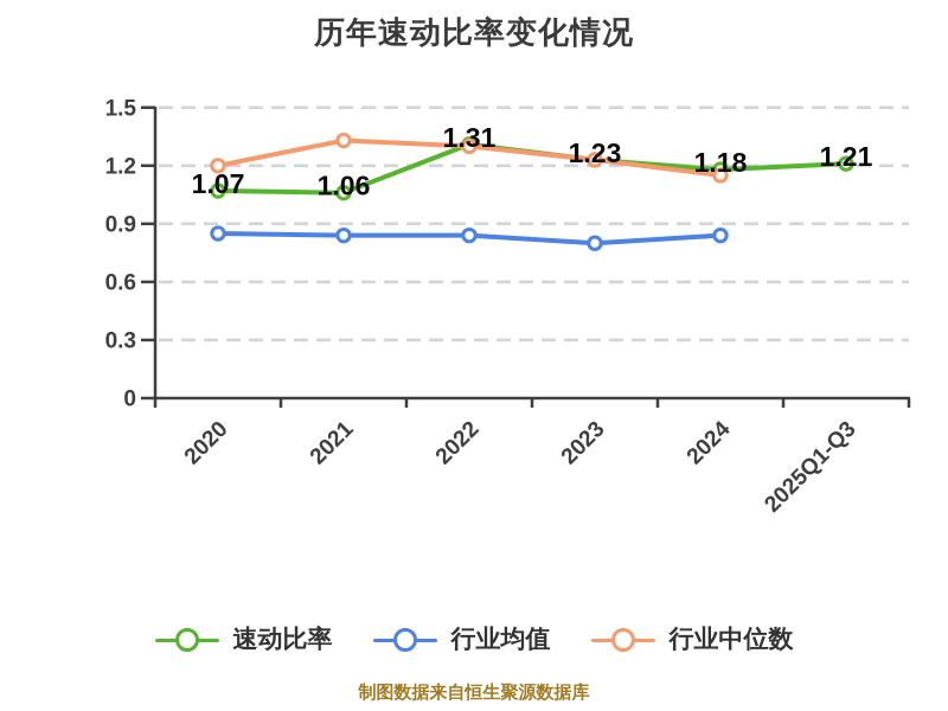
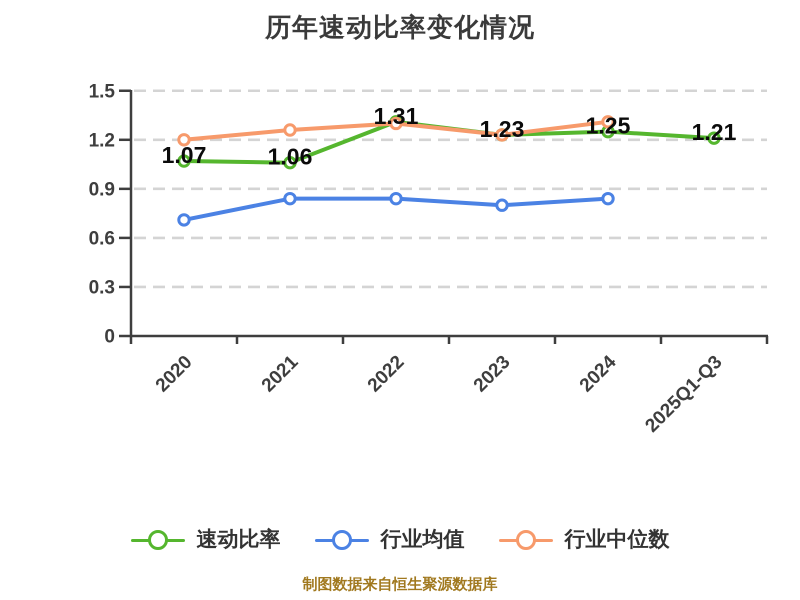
行业均值/2020: 0.85 -> 0.71
行业中位数/2021: 1.33 -> 1.26
速动比率/2024: 1.18 -> 1.25
行业中位数/2024: 1.15 -> 1.31
